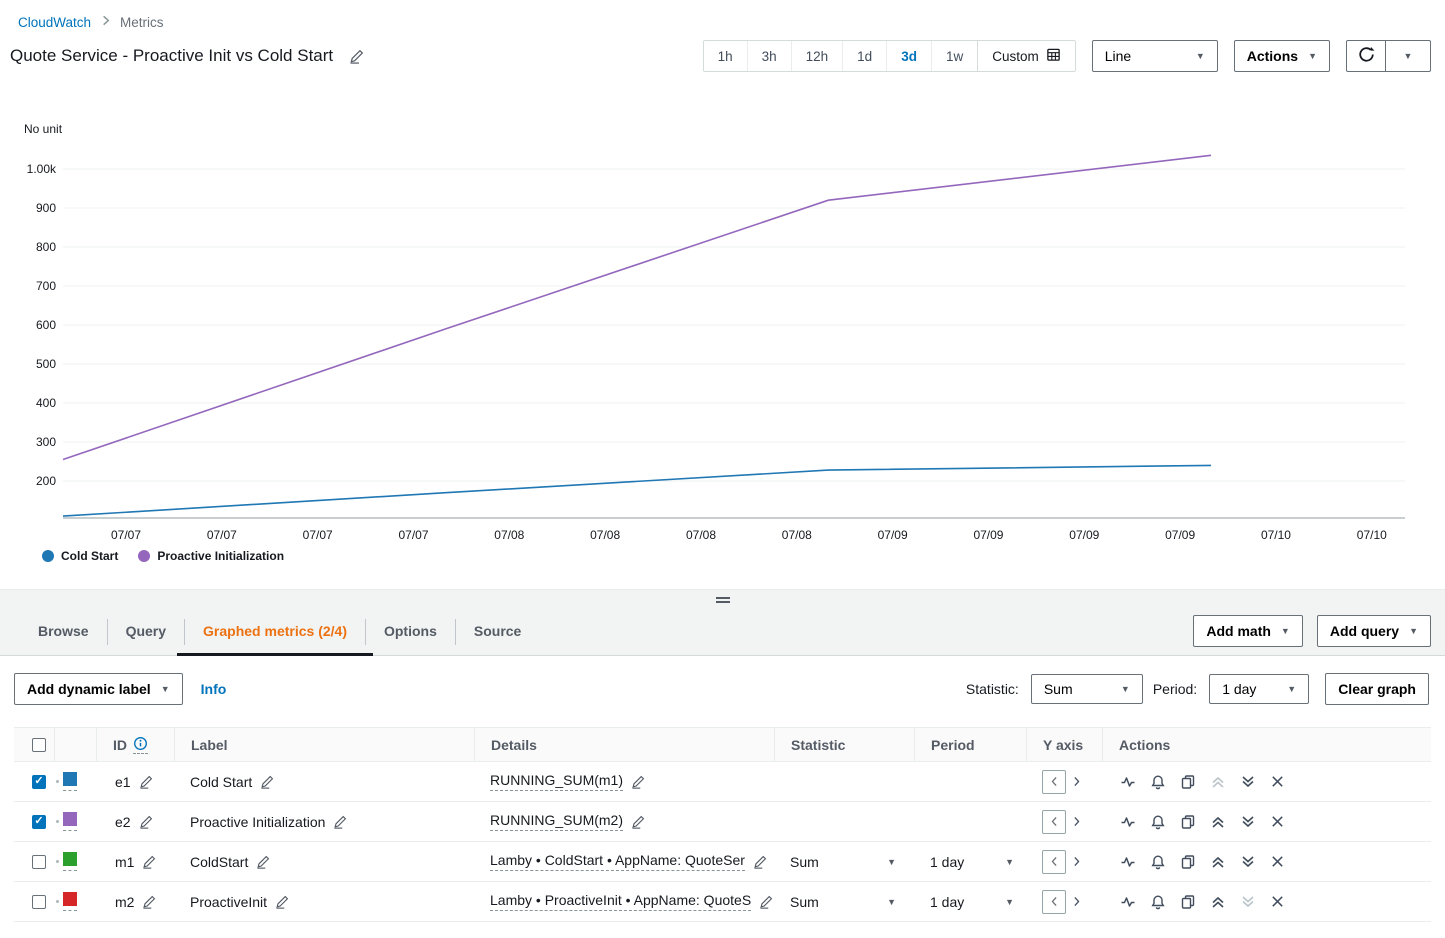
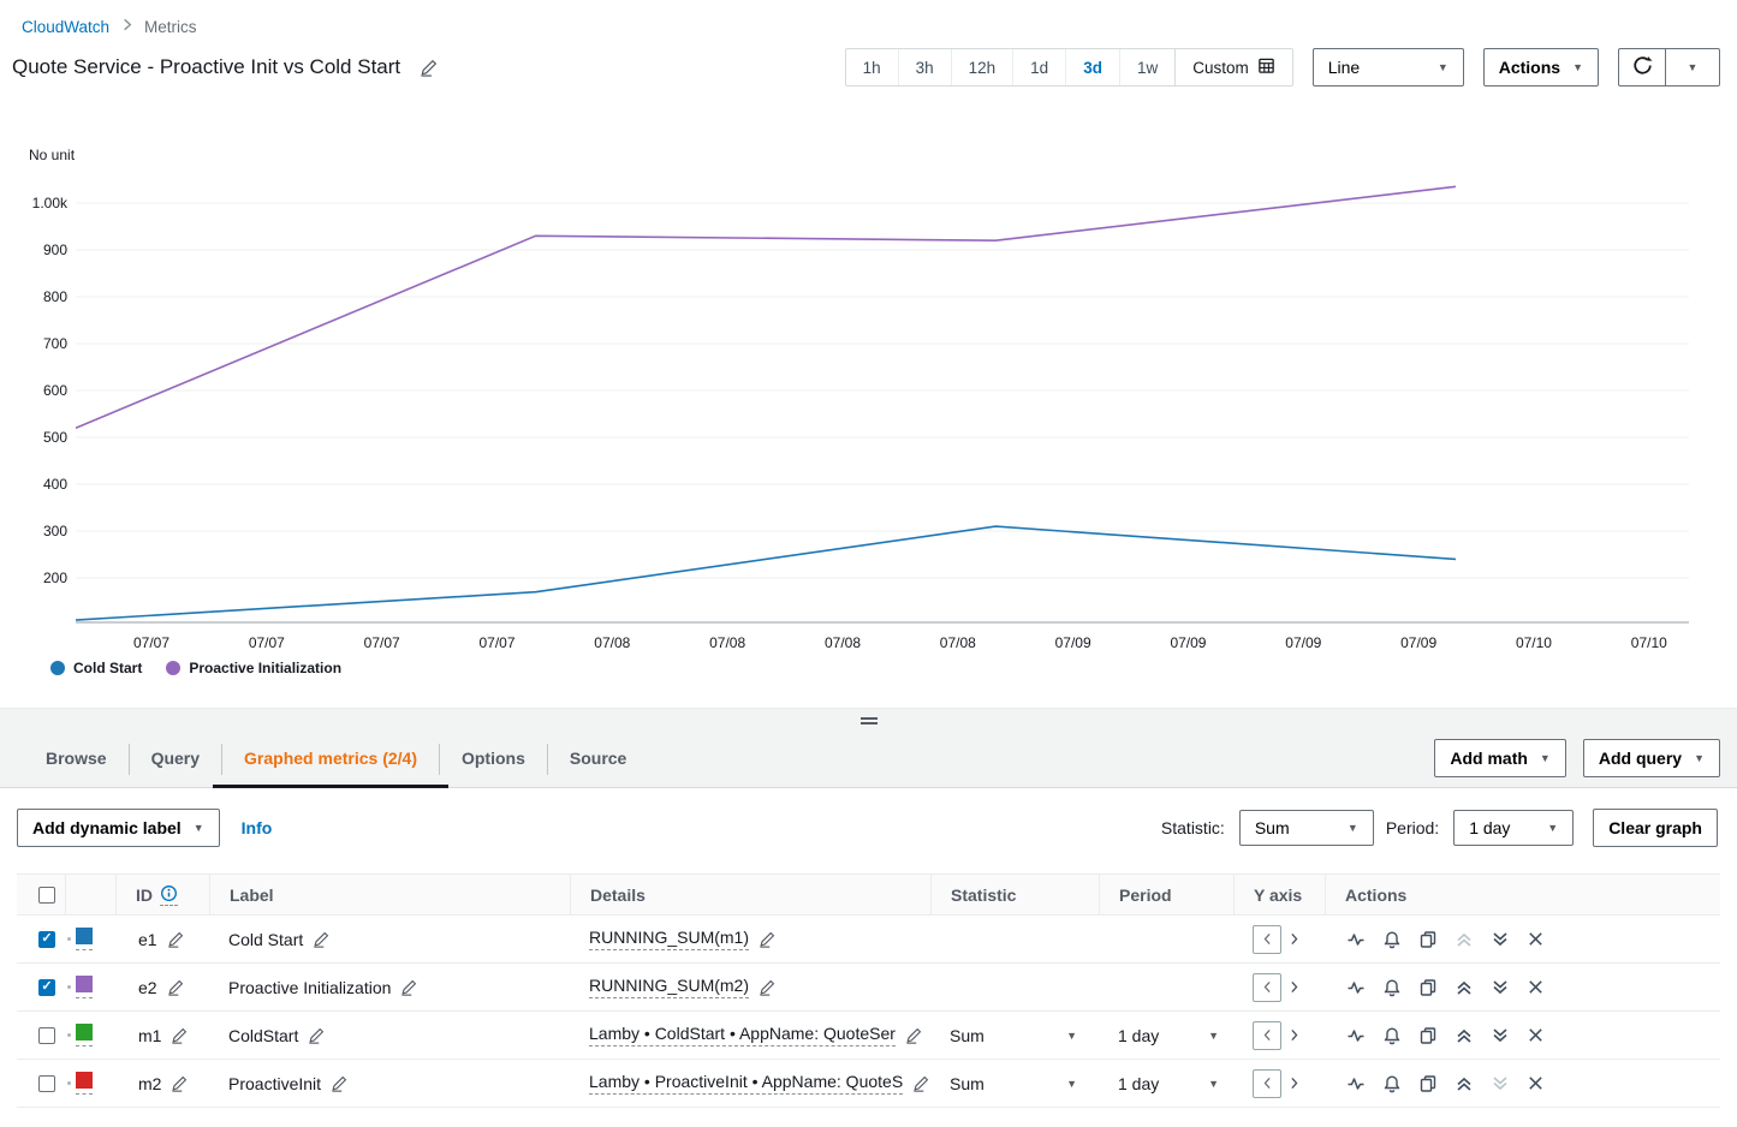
Proactive Initialization/07/07: 260 -> 520
Proactive Initialization/07/08: 590 -> 930
Cold Start/07/09: 230 -> 310
